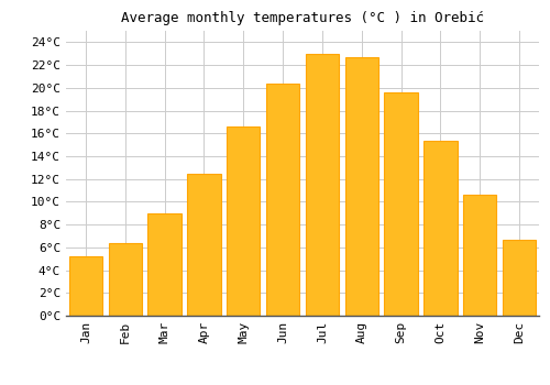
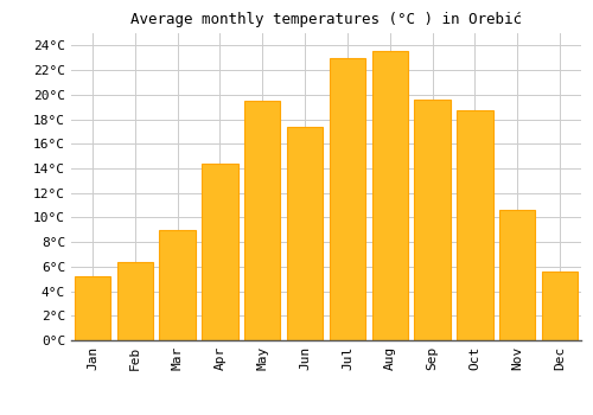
Apr: 12.5°C -> 14.4°C
May: 16.6°C -> 19.5°C
Jun: 20.4°C -> 17.4°C
Aug: 22.7°C -> 23.6°C
Oct: 15.3°C -> 18.7°C
Dec: 6.7°C -> 5.6°C
